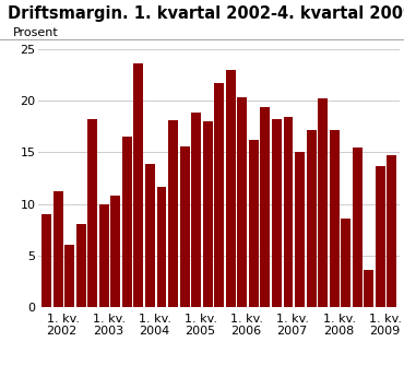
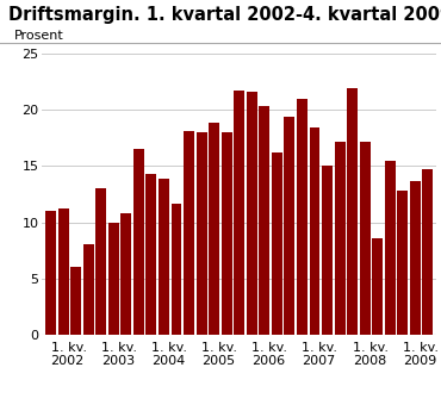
1. kv. 2002: 9.0 -> 11.0
1. kv. 2003: 18.2 -> 13.0
1. kv. 2004: 23.6 -> 14.3
1. kv. 2005: 15.6 -> 18.0
1. kv. 2006: 23.0 -> 21.6
1. kv. 2007: 18.2 -> 21.0
1. kv. 2008: 20.2 -> 21.9
1. kv. 2009: 3.6 -> 12.8
